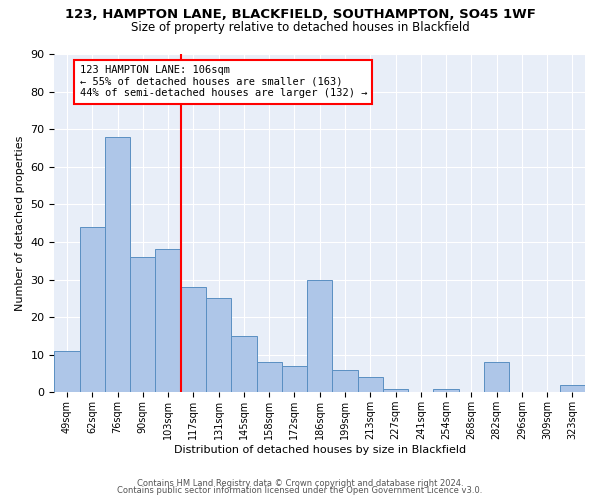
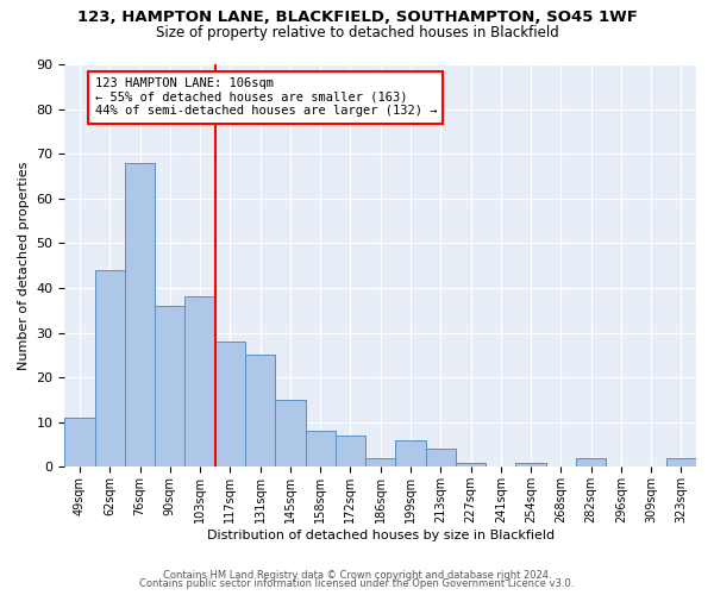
186sqm: 30 -> 2
282sqm: 8 -> 2
